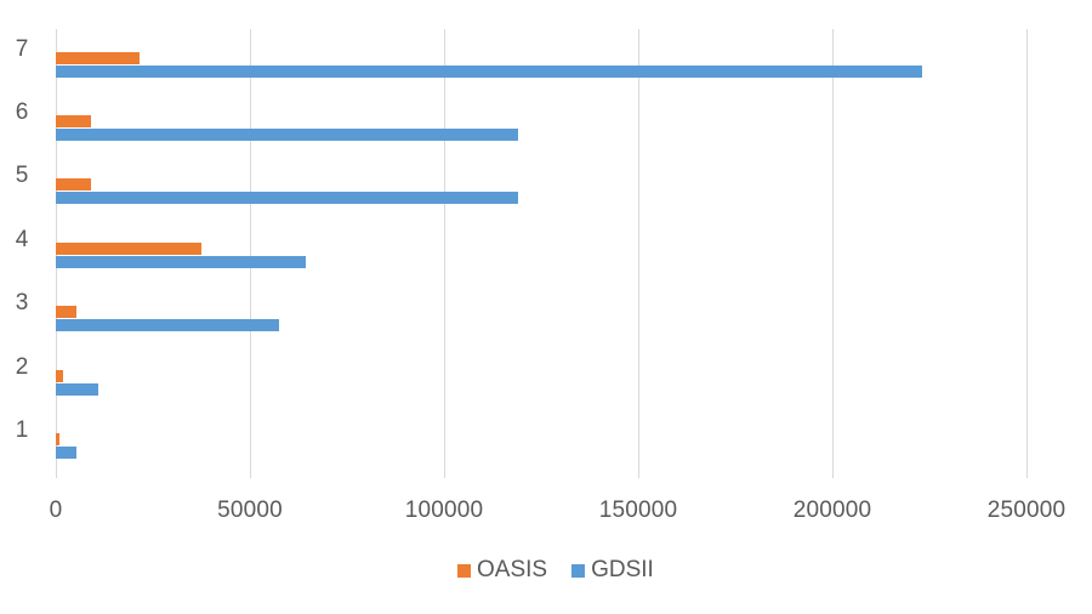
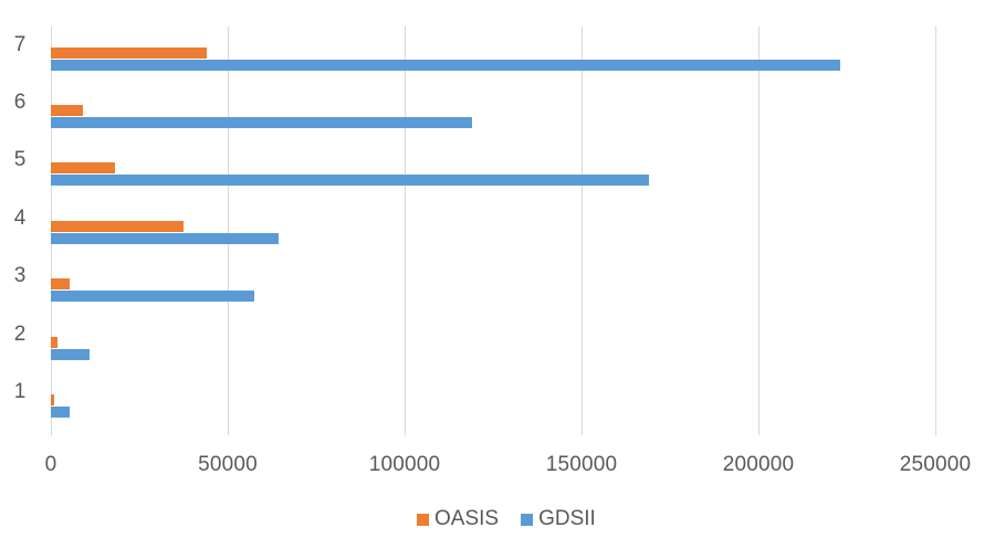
OASIS/5: 9000 -> 18000
GDSII/5: 119000 -> 169000
OASIS/7: 22000 -> 44000
